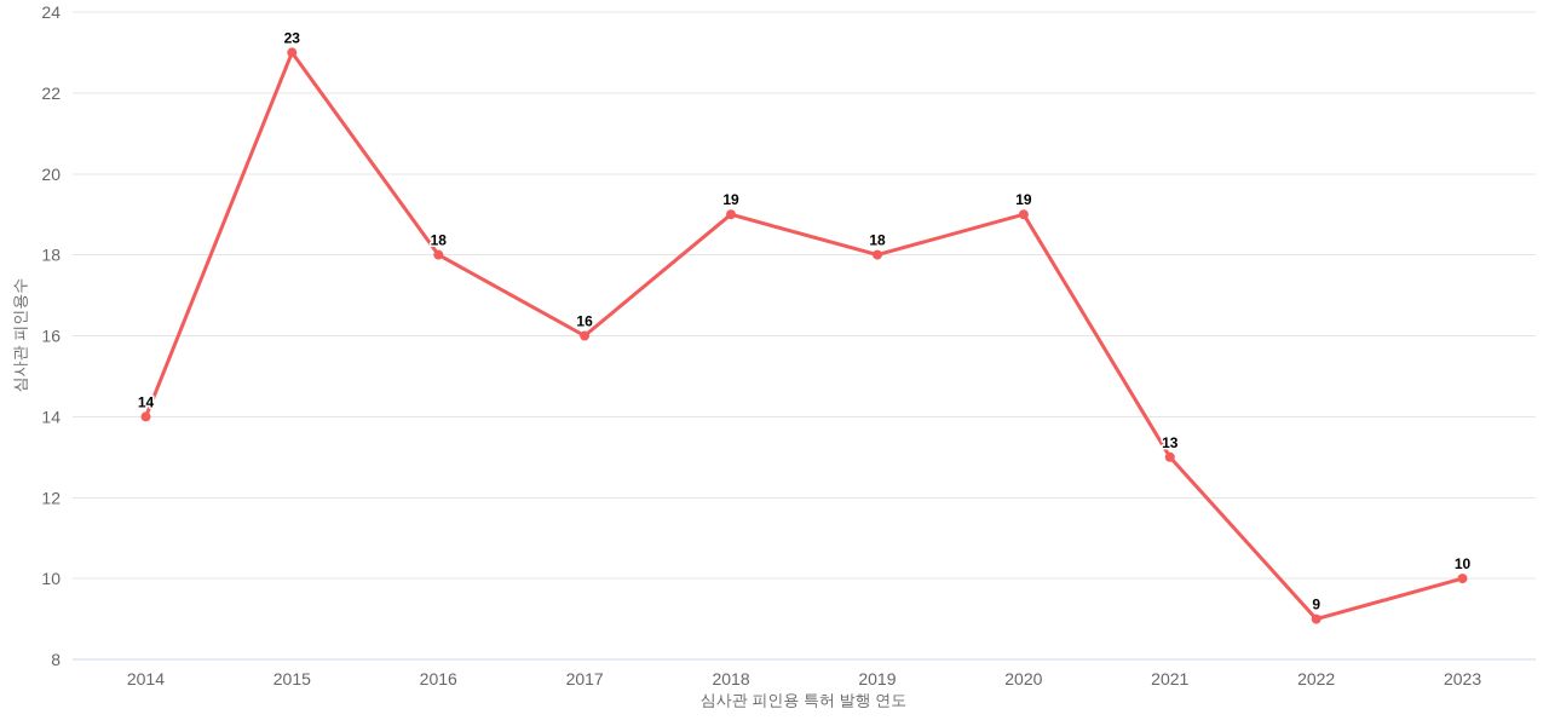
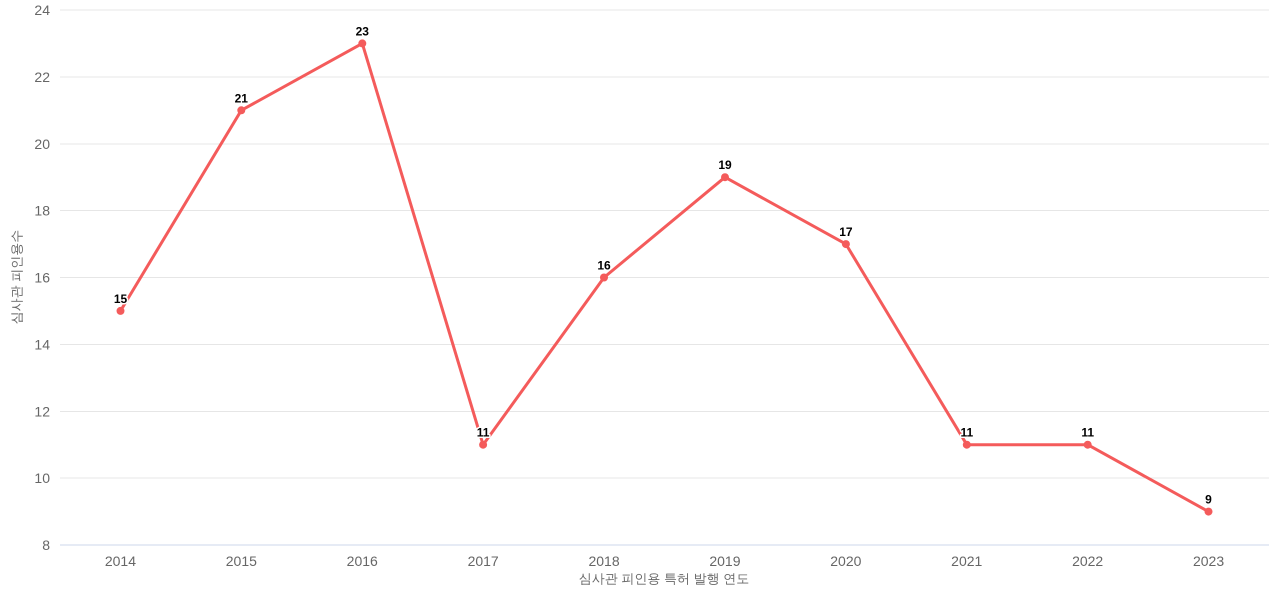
2014: 14 -> 15
2015: 23 -> 21
2016: 18 -> 23
2017: 16 -> 11
2018: 19 -> 16
2019: 18 -> 19
2020: 19 -> 17
2021: 13 -> 11
2022: 9 -> 11
2023: 10 -> 9
